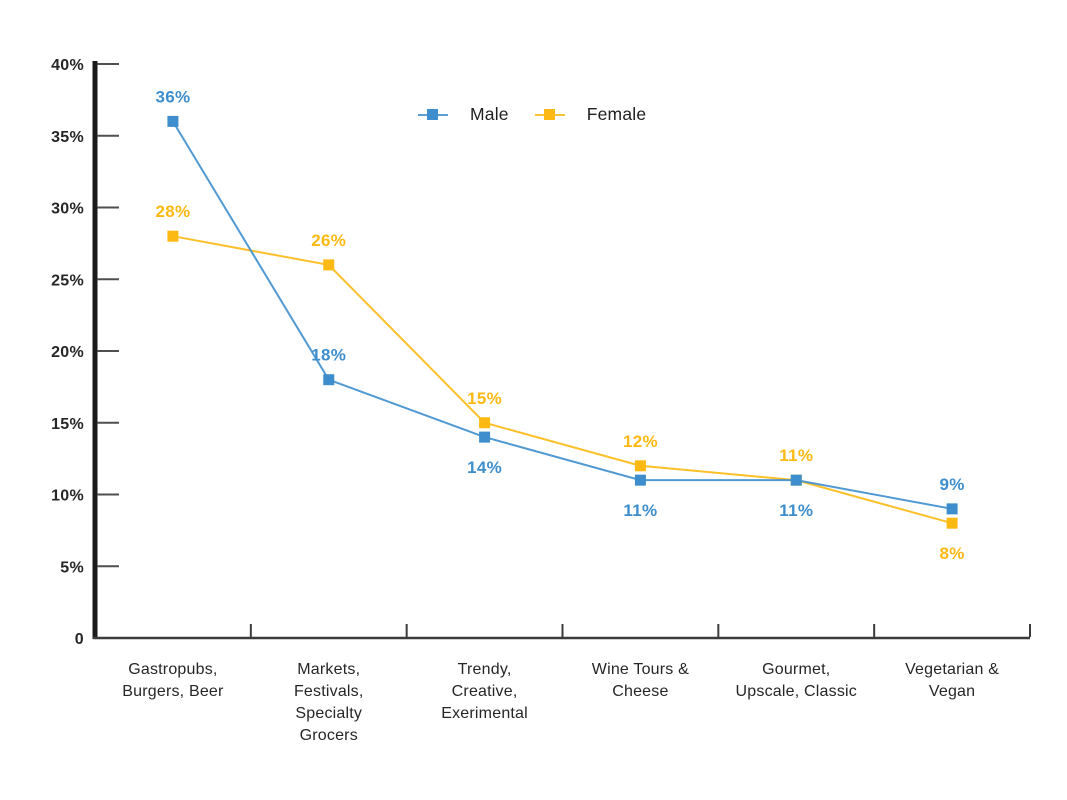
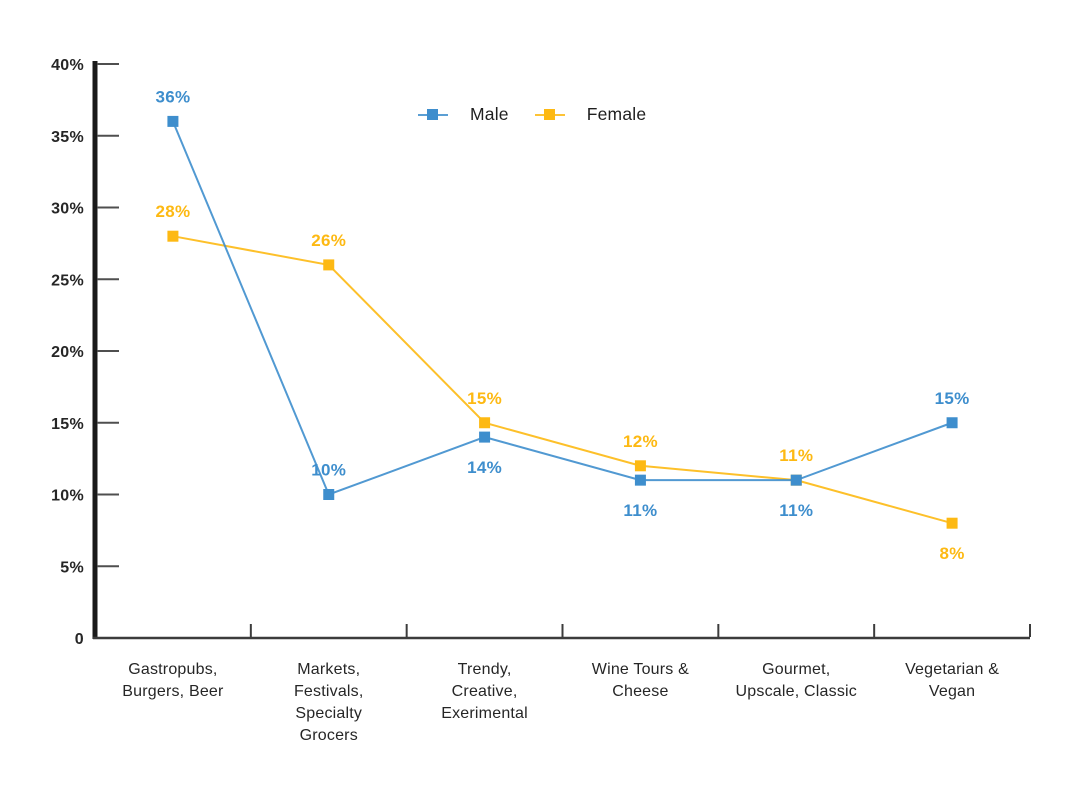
Male/Markets, Festivals, Specialty Grocers: 18% -> 10%
Male/Vegetarian & Vegan: 9% -> 15%
